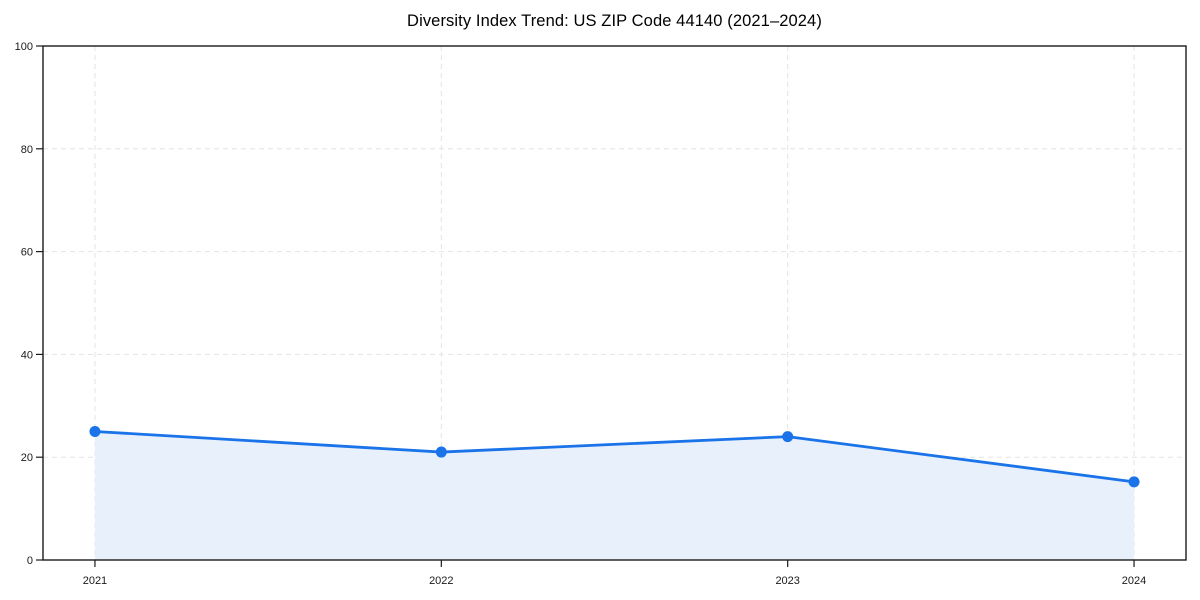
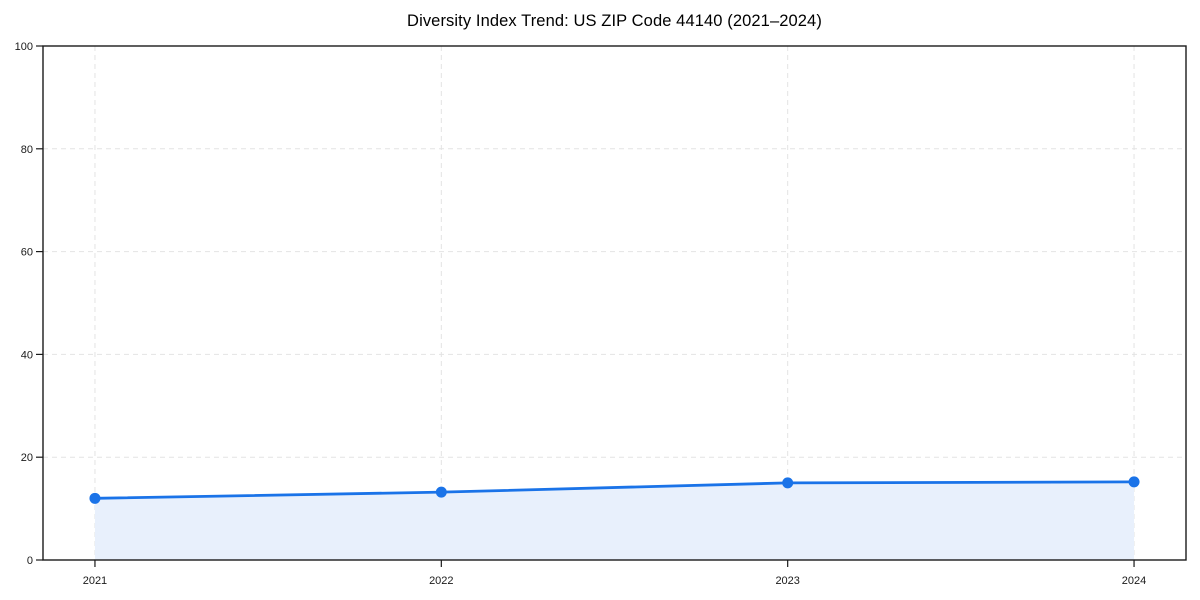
2021: 25 -> 12
2022: 21 -> 13
2023: 24 -> 15
